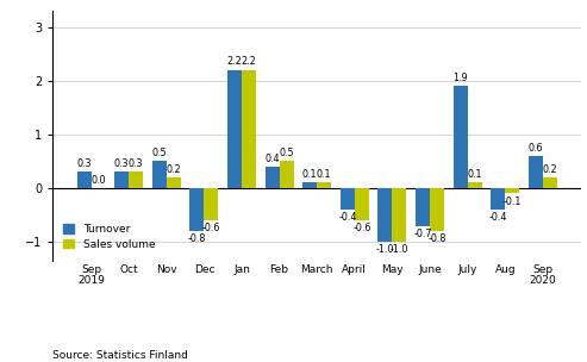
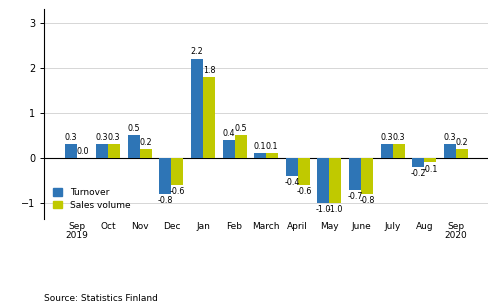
Sales volume/Jan: 2.2 -> 1.8
Turnover/July: 1.9 -> 0.3
Sales volume/July: 0.1 -> 0.3
Turnover/Aug: -0.4 -> -0.2
Turnover/Sep 2020: 0.6 -> 0.3
